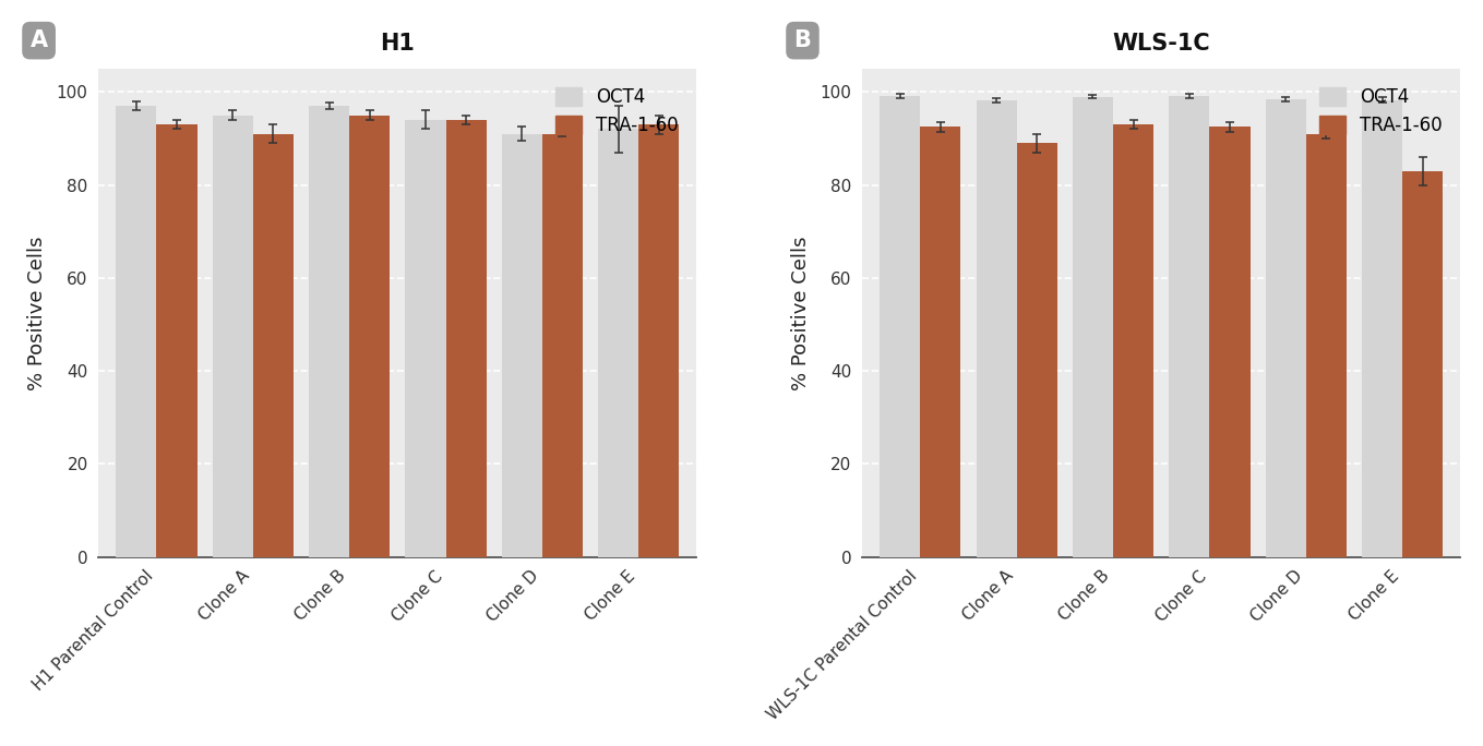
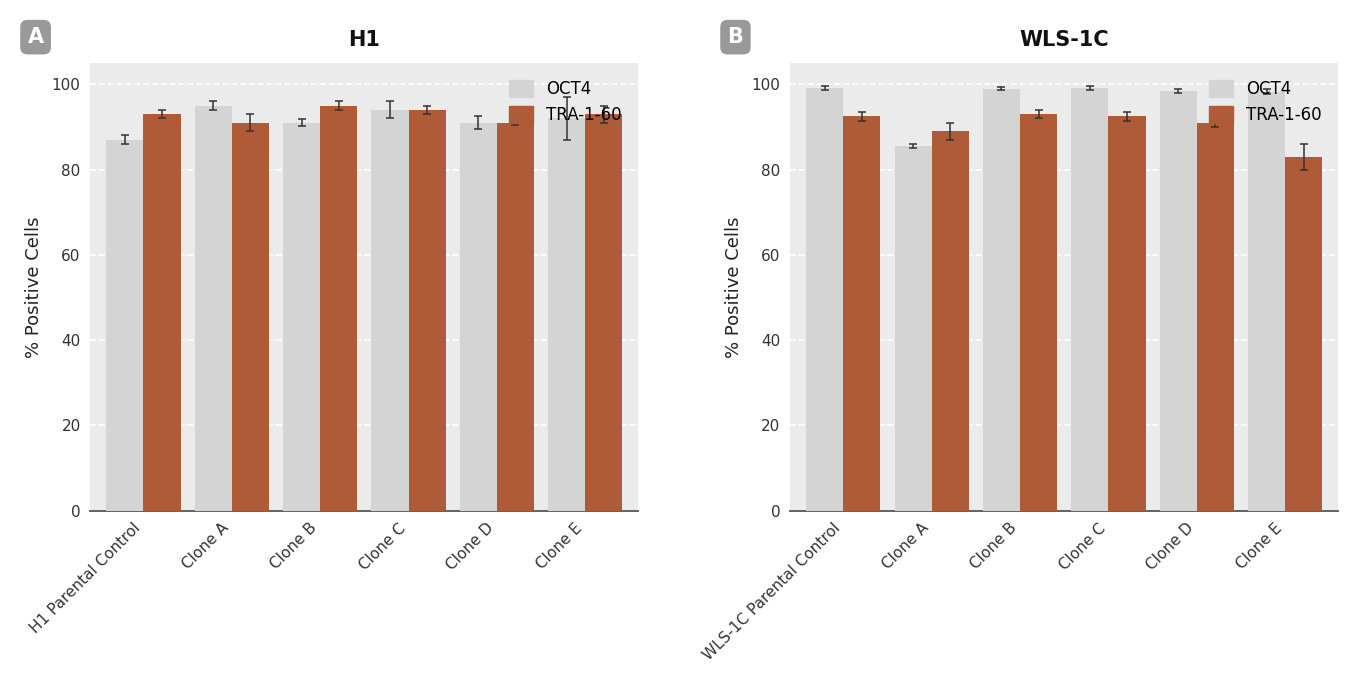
H1/OCT4/H1 Parental Control: 97 -> 87
H1/OCT4/Clone B: 97 -> 91
WLS-1C/OCT4/Clone A: 98.2 -> 85.5
